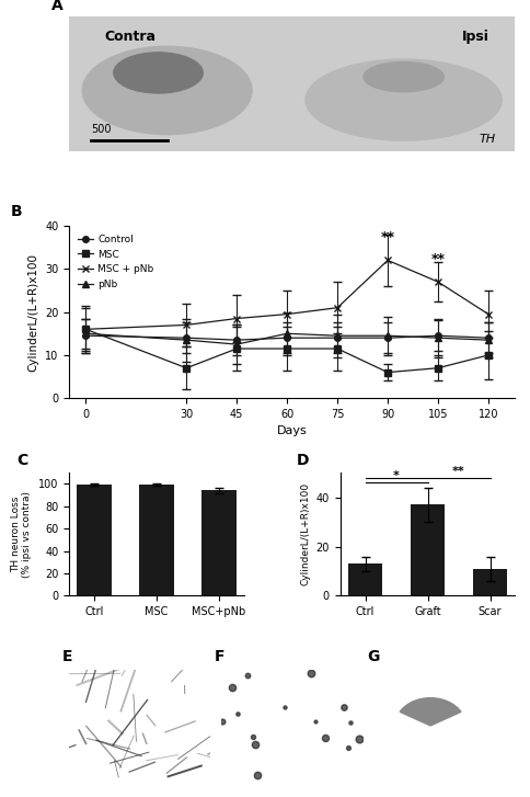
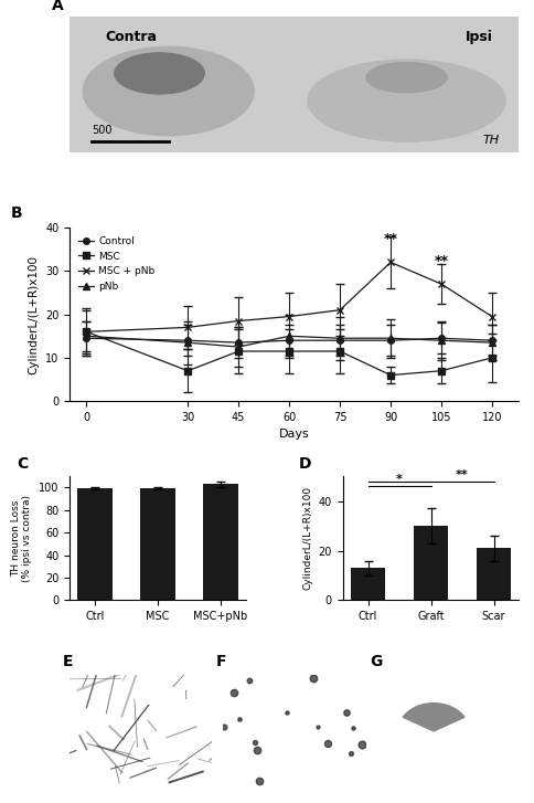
MSC+pNb: 94 -> 103
Graft: 37 -> 30
Scar: 11 -> 21
